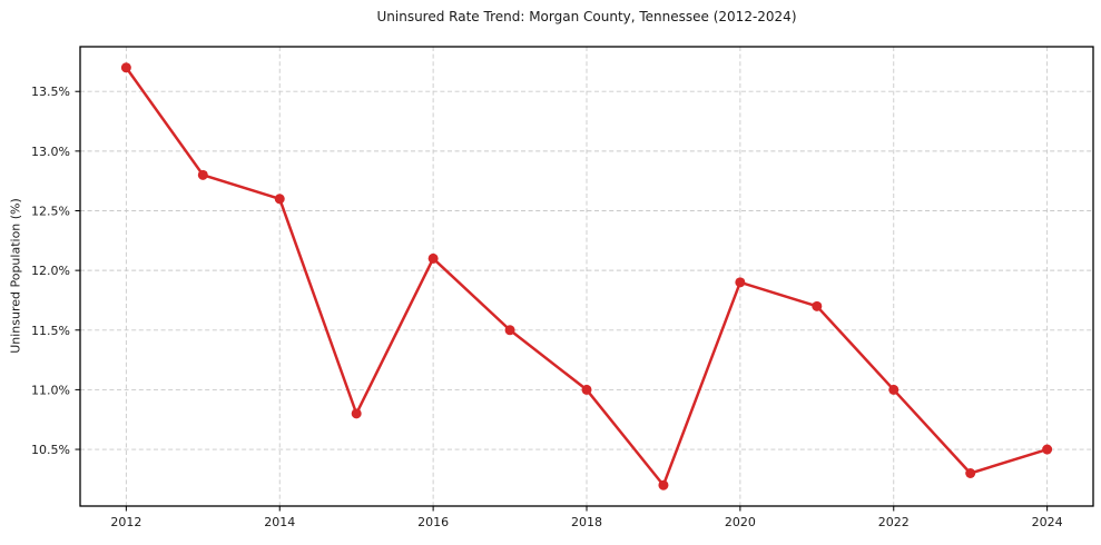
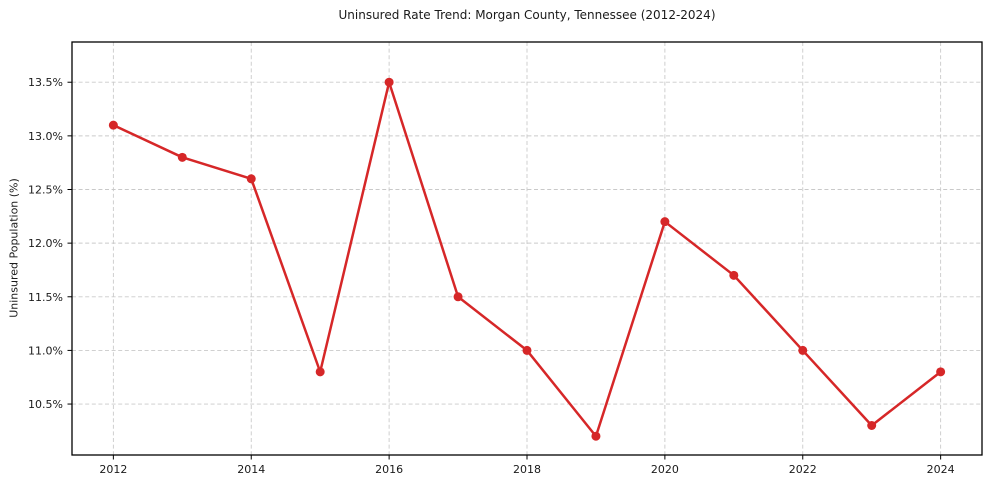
2012: 13.7% -> 13.1%
2016: 12.1% -> 13.5%
2020: 11.9% -> 12.2%
2024: 10.5% -> 10.8%
